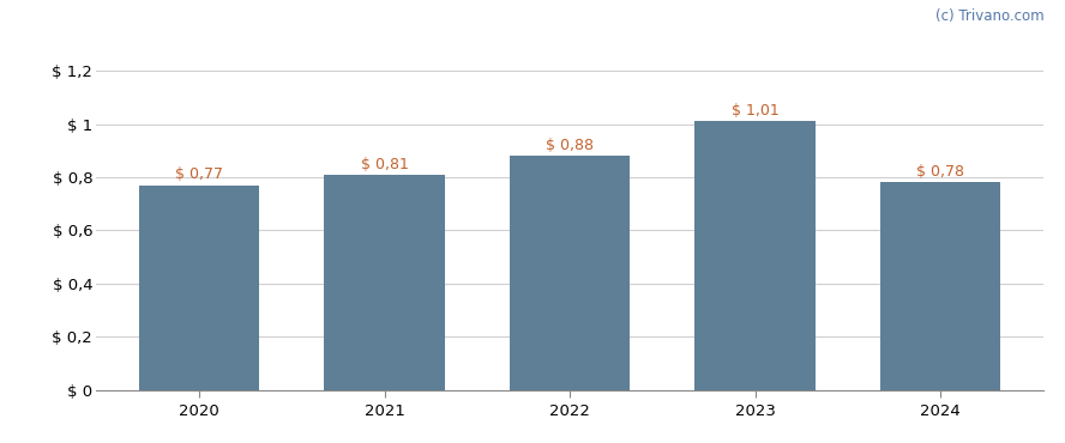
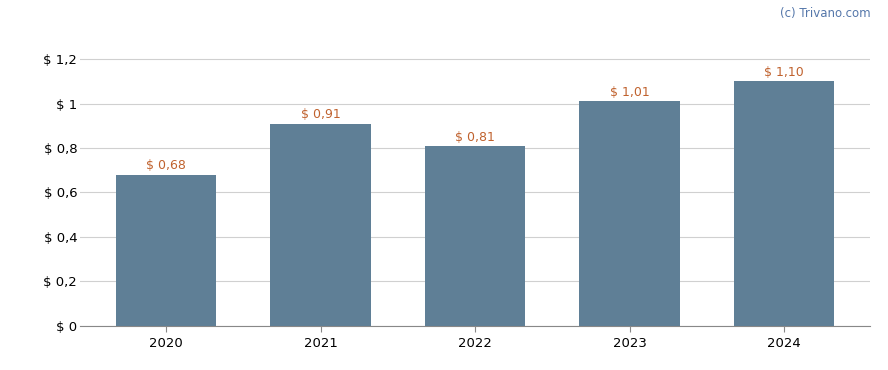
2020: 0,77 -> 0,68
2021: 0,81 -> 0,91
2022: 0,88 -> 0,81
2024: 0,78 -> 1,10
